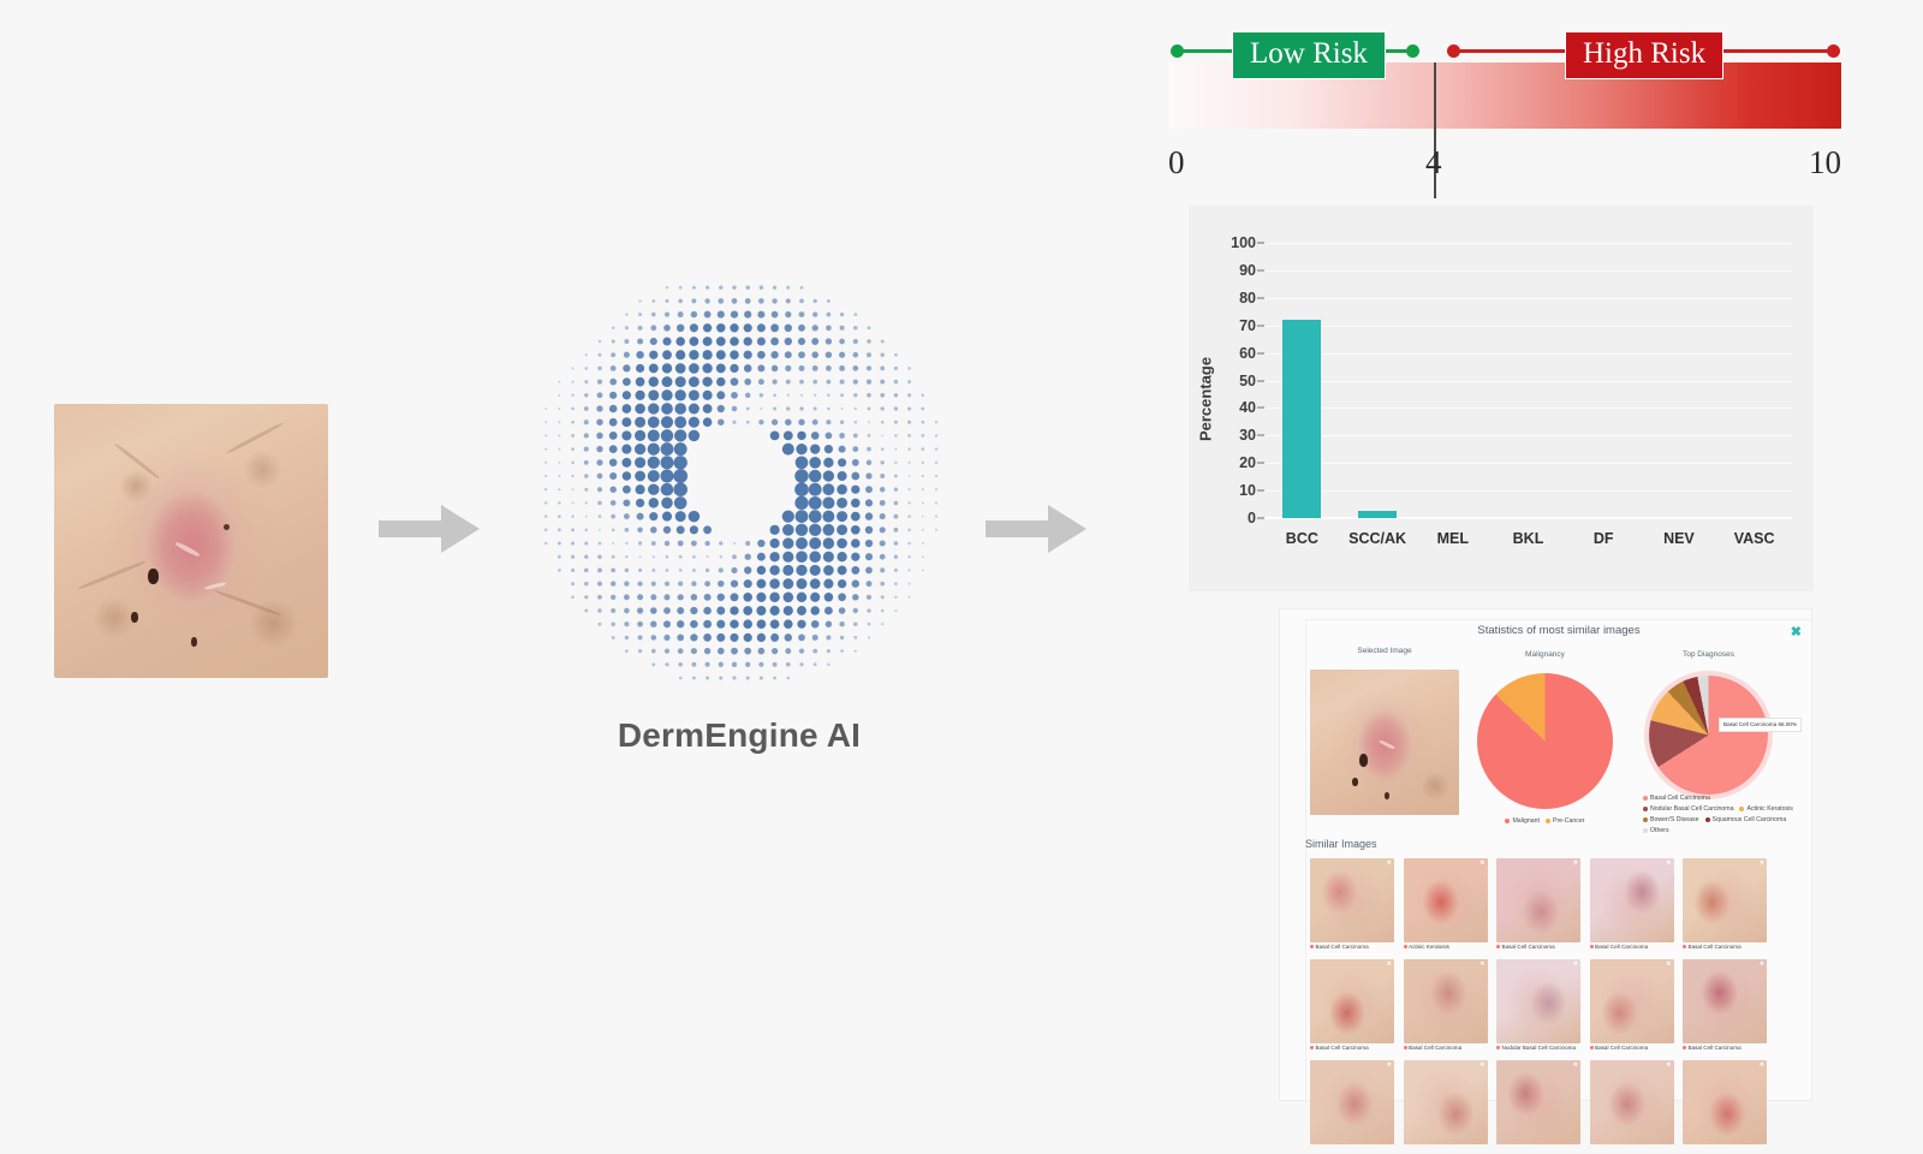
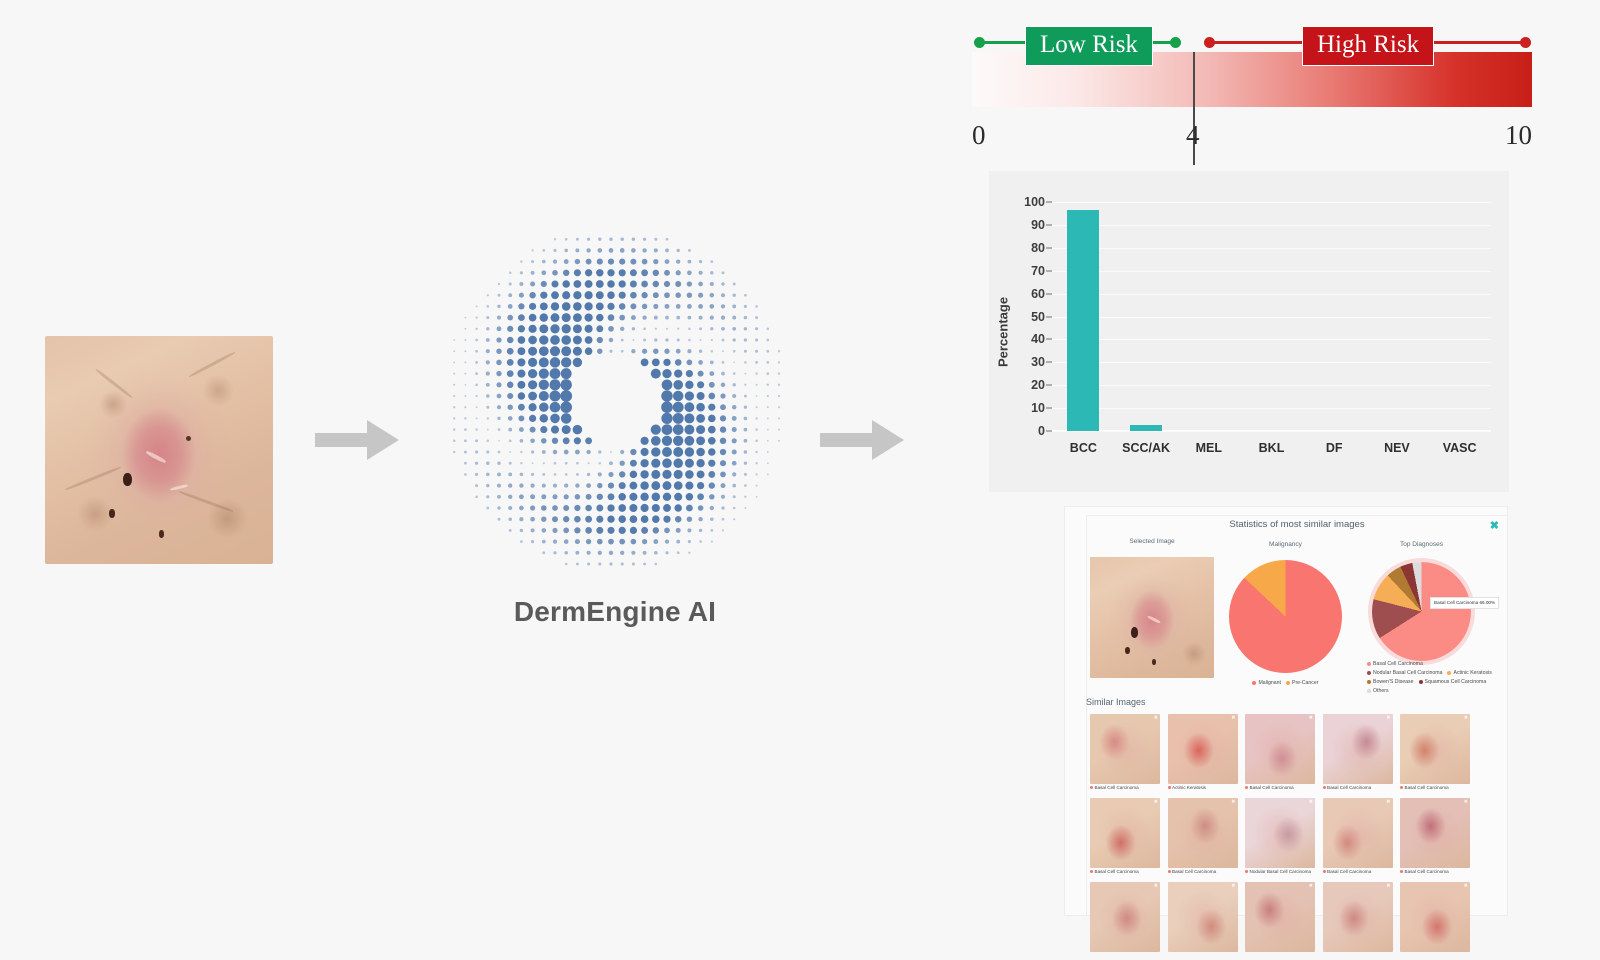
BCC: 72 -> 96
